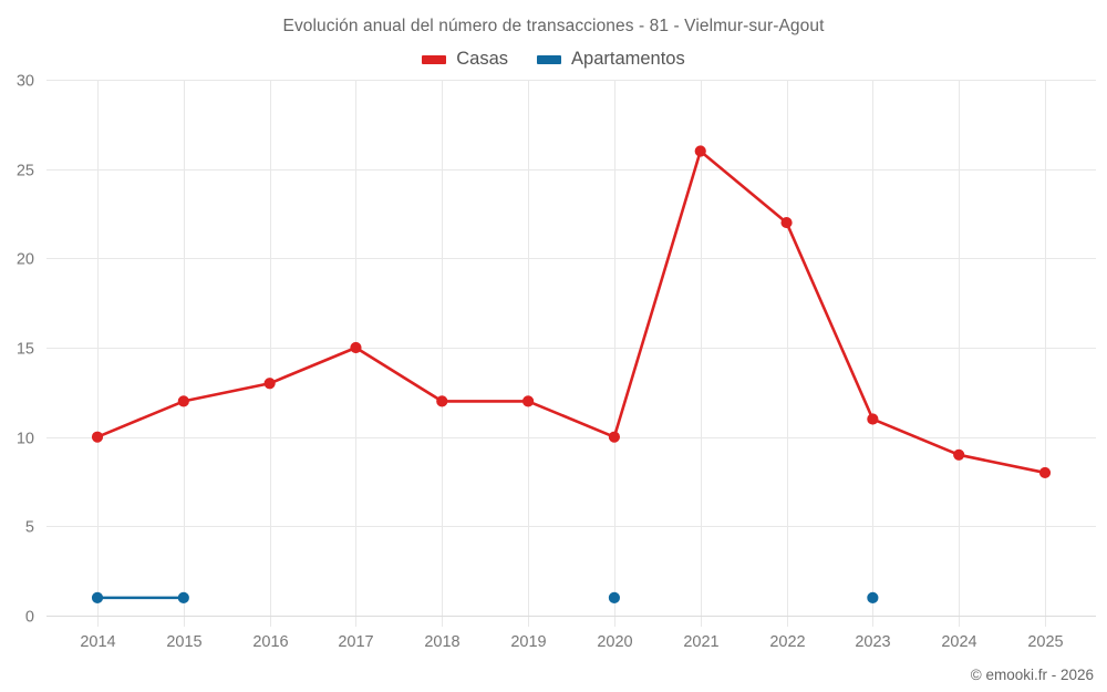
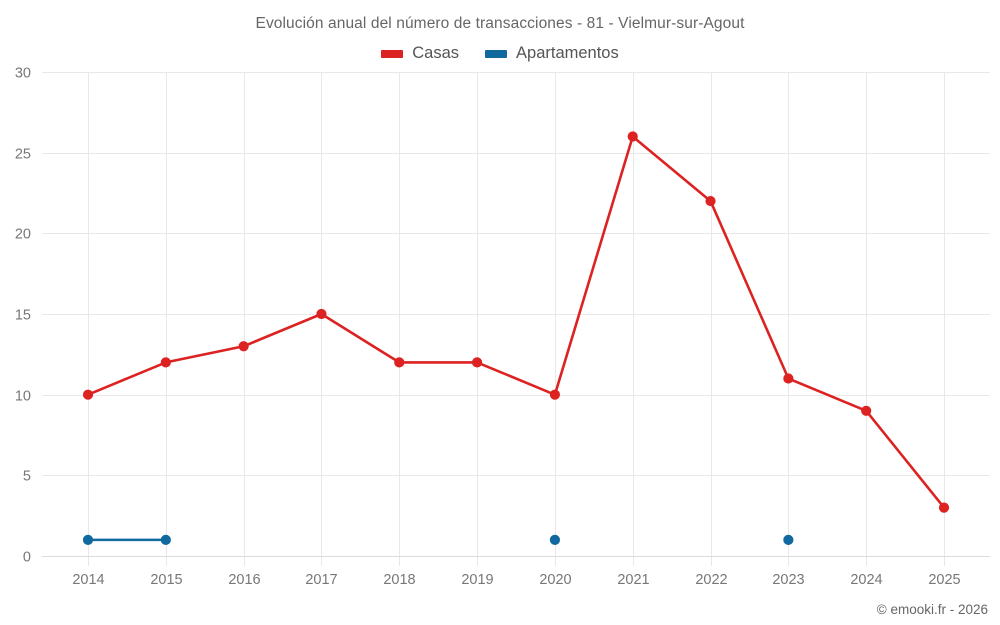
Casas/2025: 8 -> 3
